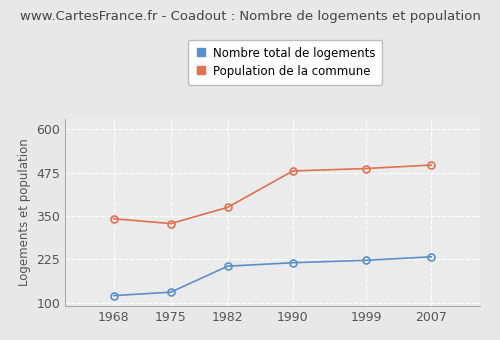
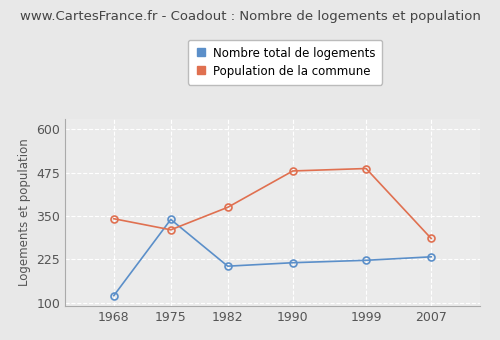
Nombre total de logements/1975: 130 -> 340
Population de la commune/1975: 328 -> 310
Population de la commune/2007: 497 -> 285
